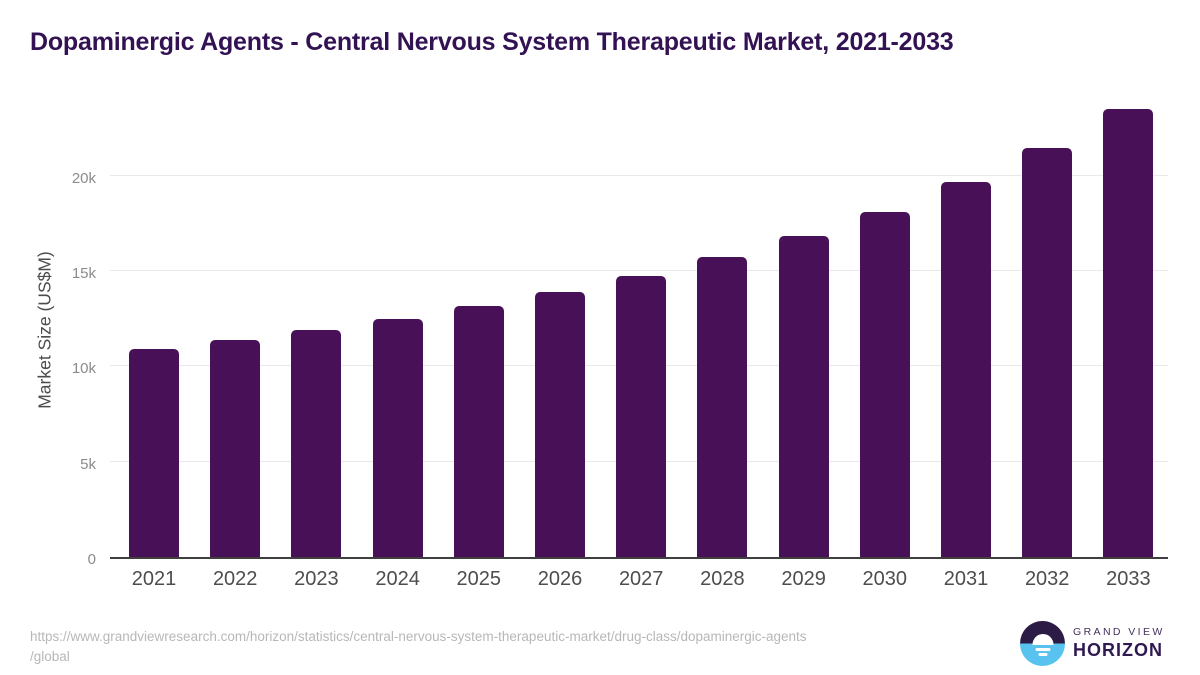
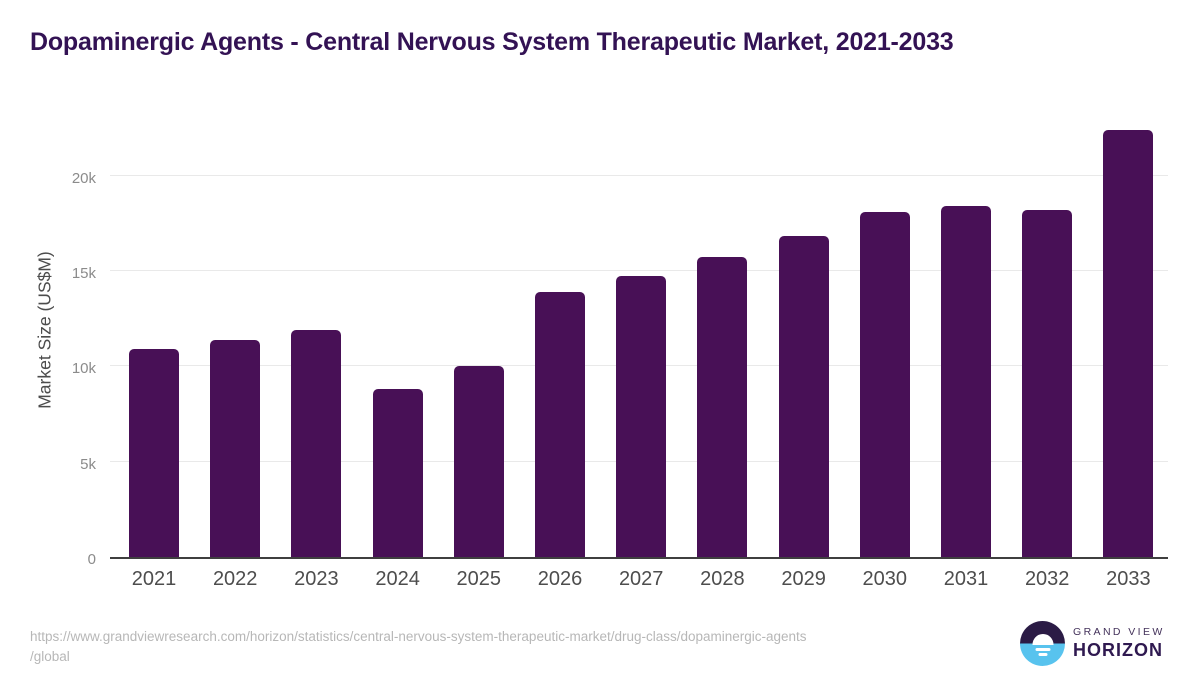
2024: 12.5k -> 8.8k
2025: 13.2k -> 10.0k
2031: 19.6k -> 18.4k
2032: 21.5k -> 18.2k
2033: 23.5k -> 22.4k
